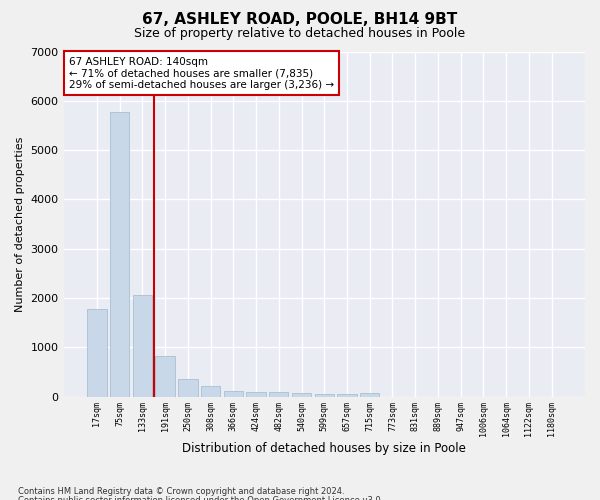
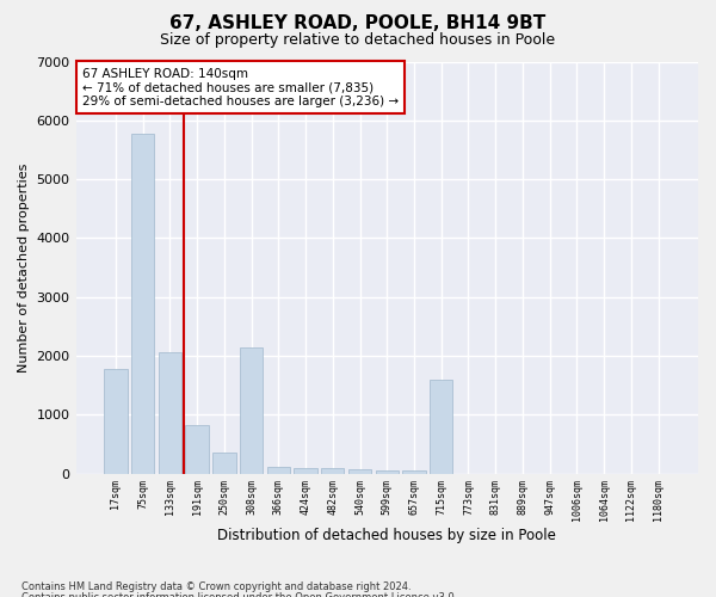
308sqm: 210 -> 2150
715sqm: 80 -> 1600
